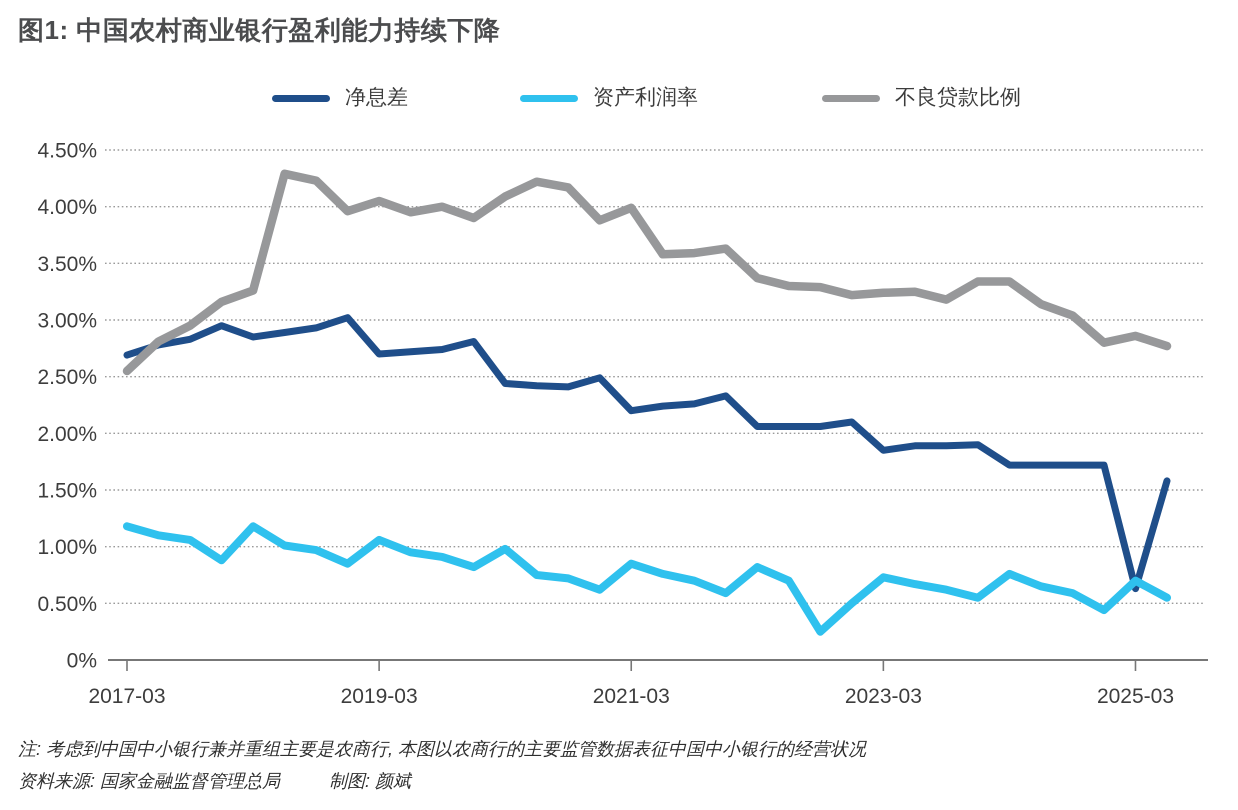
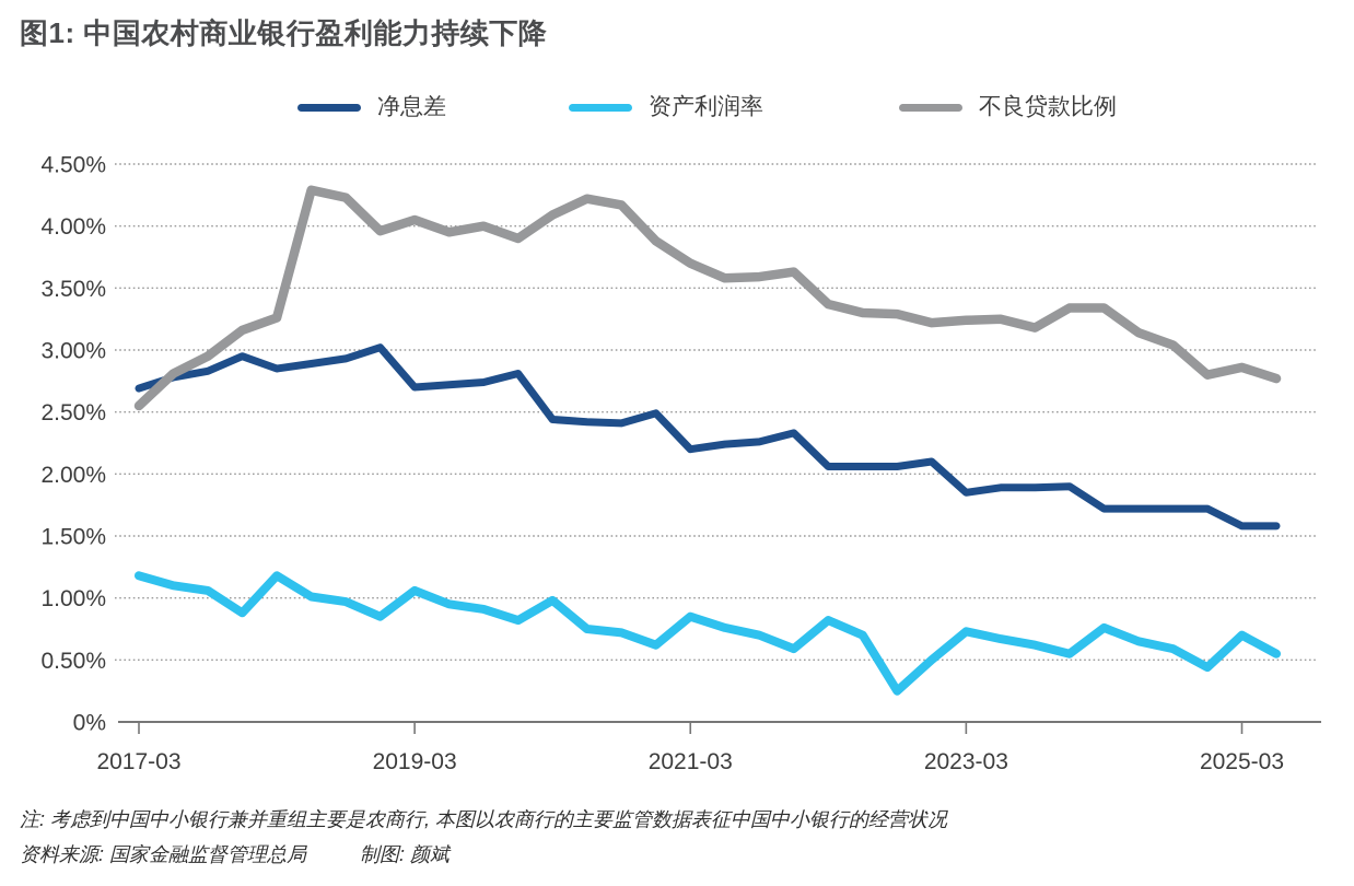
不良贷款比例/2021-03: 3.99% -> 3.70%
净息差/2025-03: 0.63% -> 1.58%
